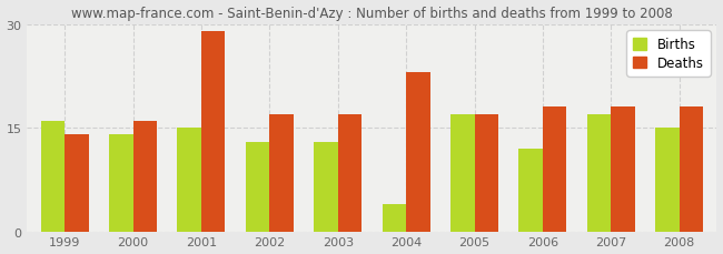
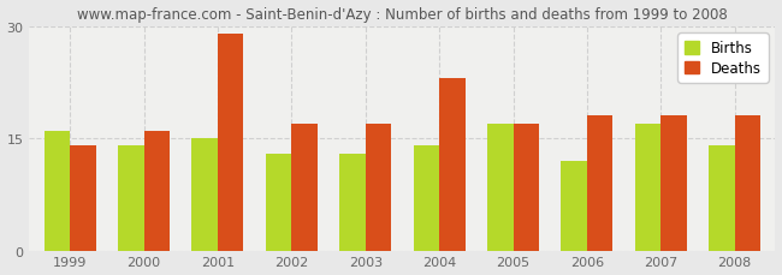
Births/2004: 4 -> 14
Births/2008: 15 -> 14
